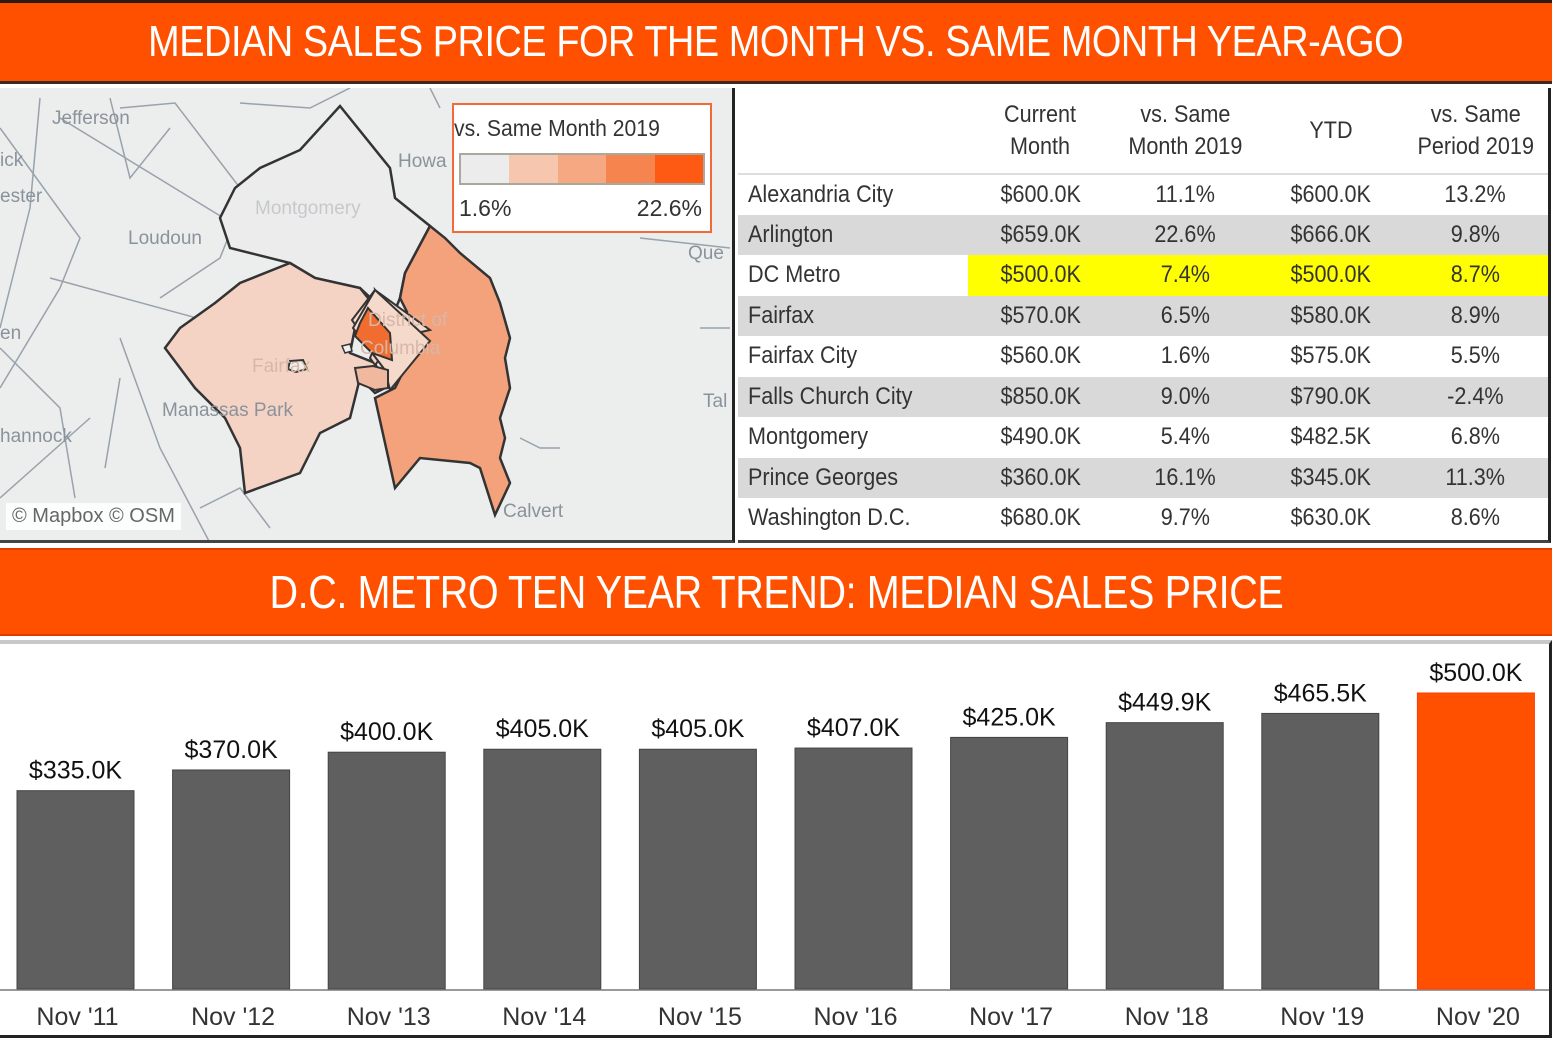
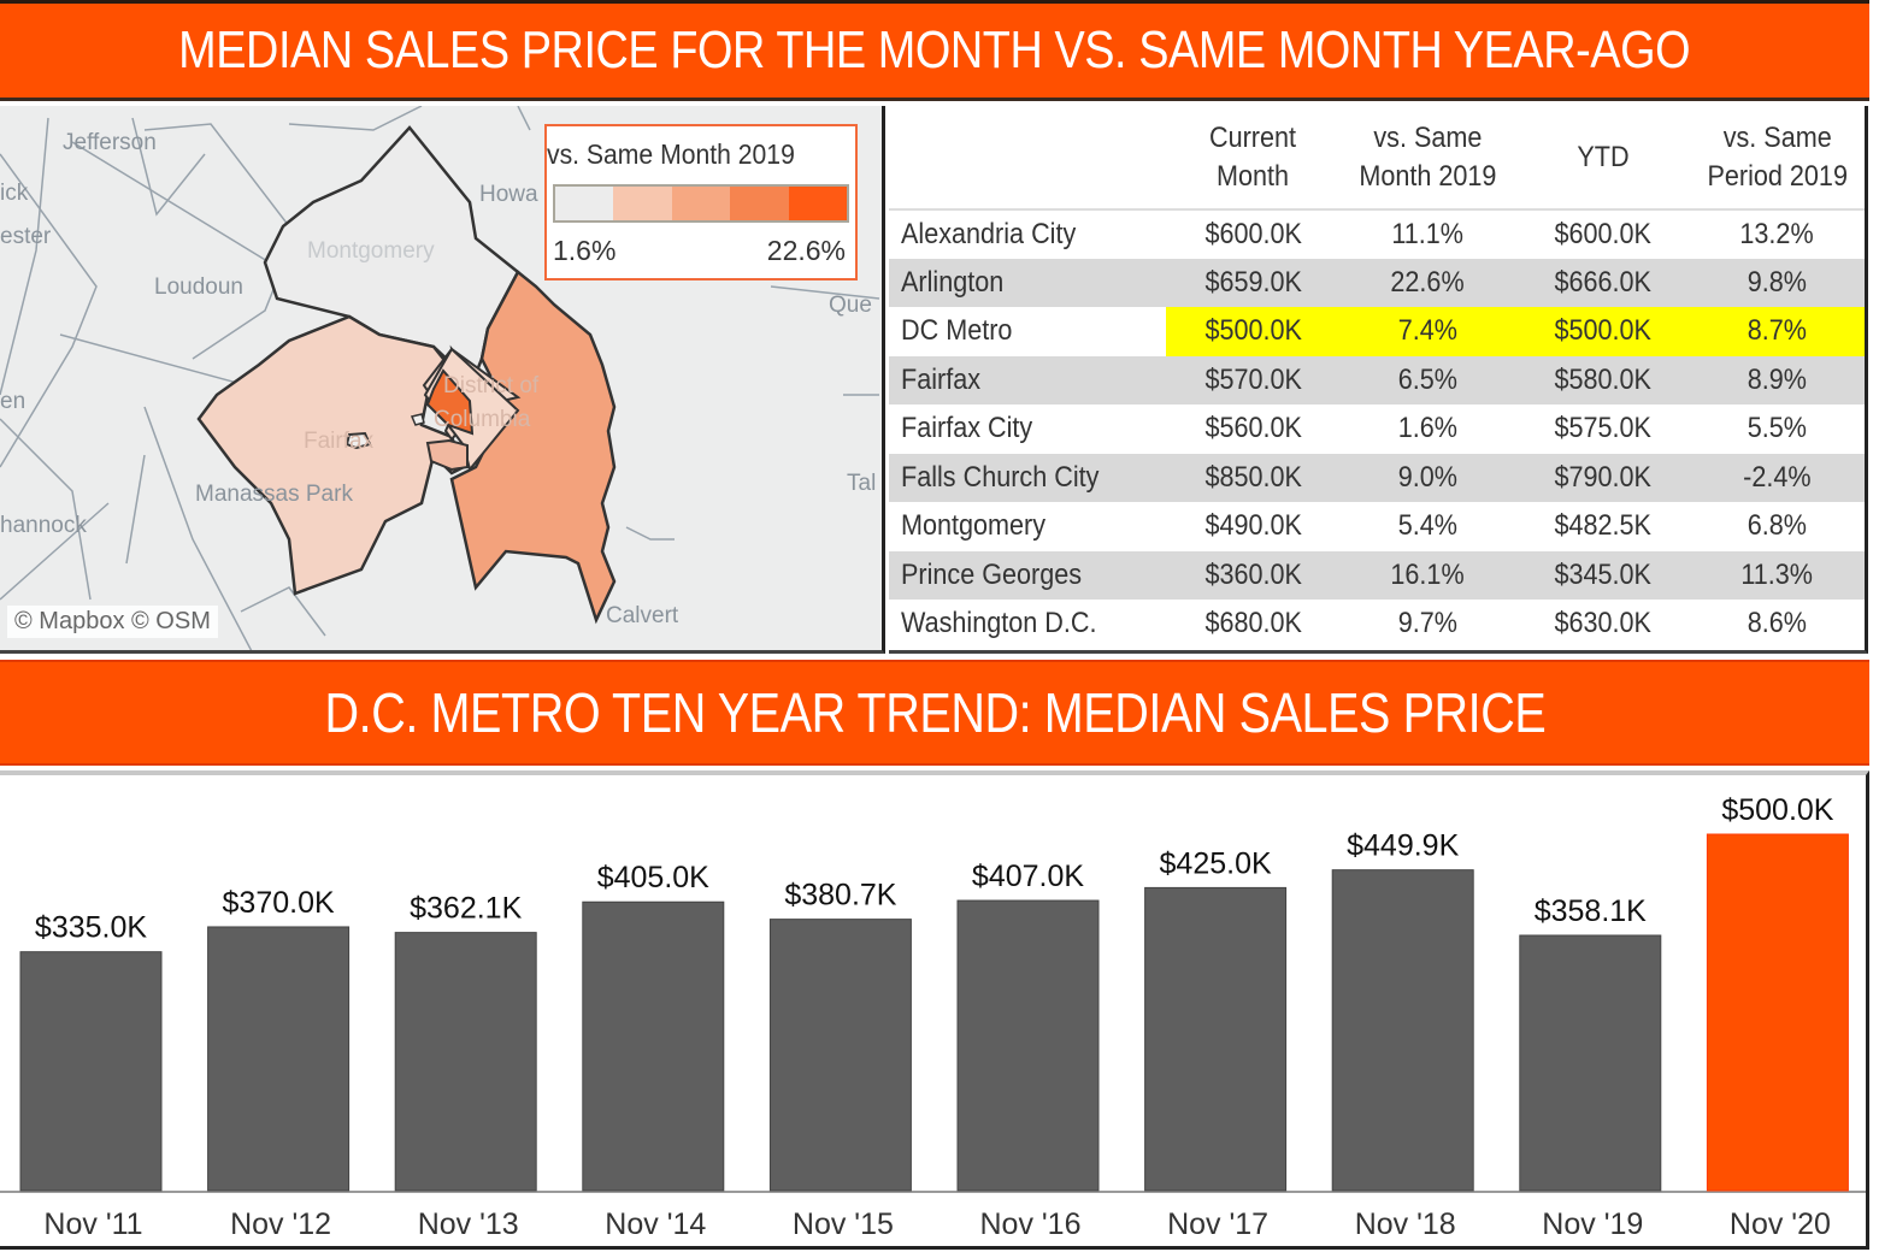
Nov '13: $400.0K -> $362.1K
Nov '15: $405.0K -> $380.7K
Nov '19: $465.5K -> $358.1K
